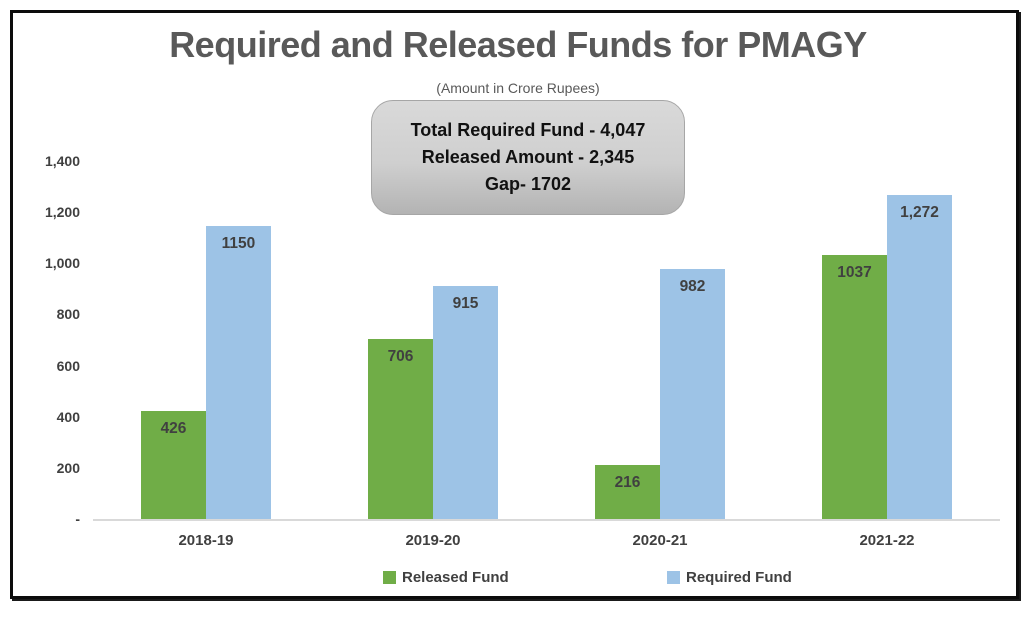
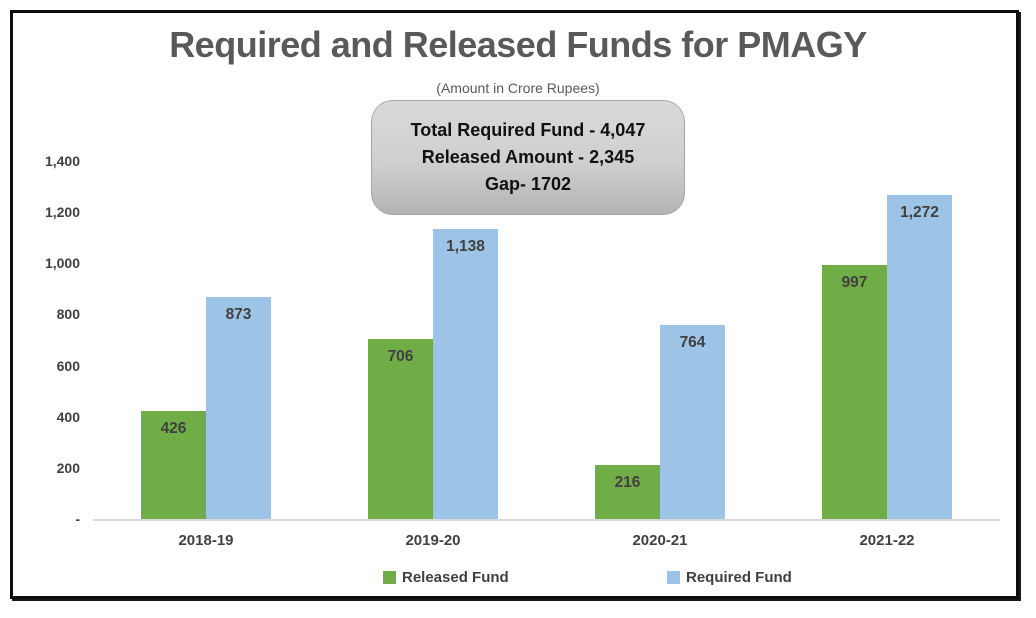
Required Fund/2018-19: 1150 -> 873
Required Fund/2019-20: 915 -> 1,138
Required Fund/2020-21: 982 -> 764
Released Fund/2021-22: 1037 -> 997
